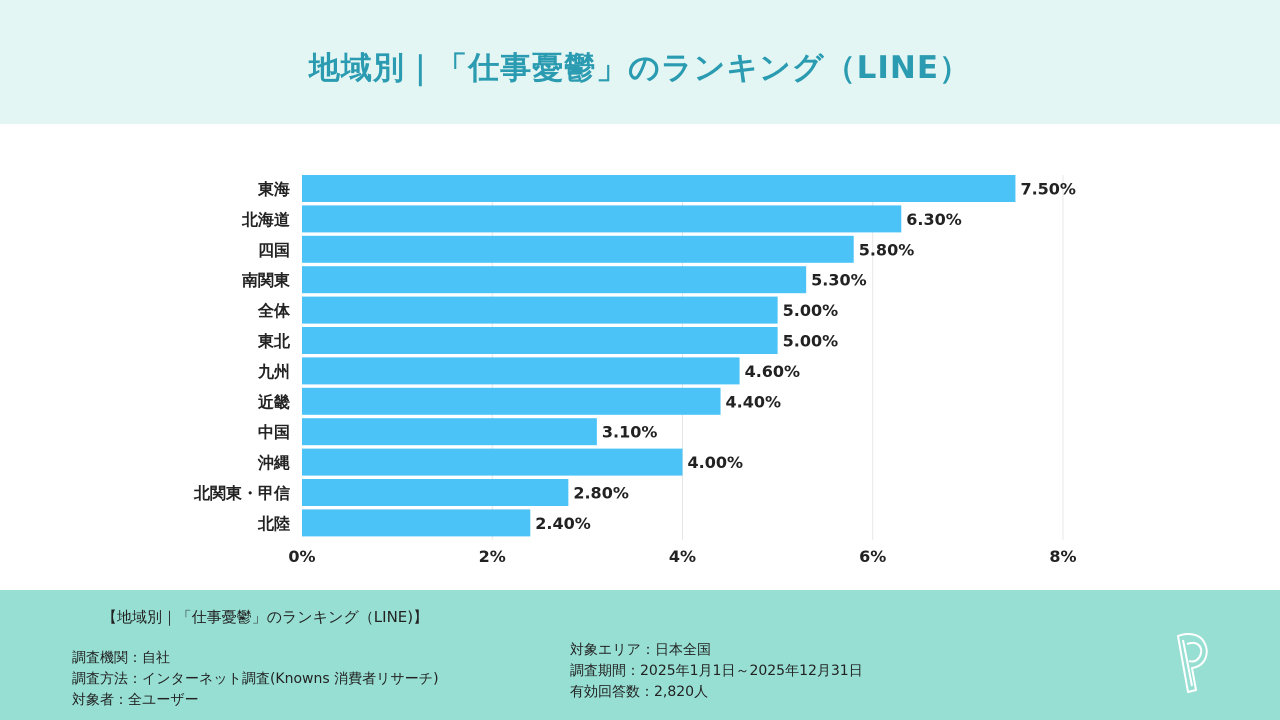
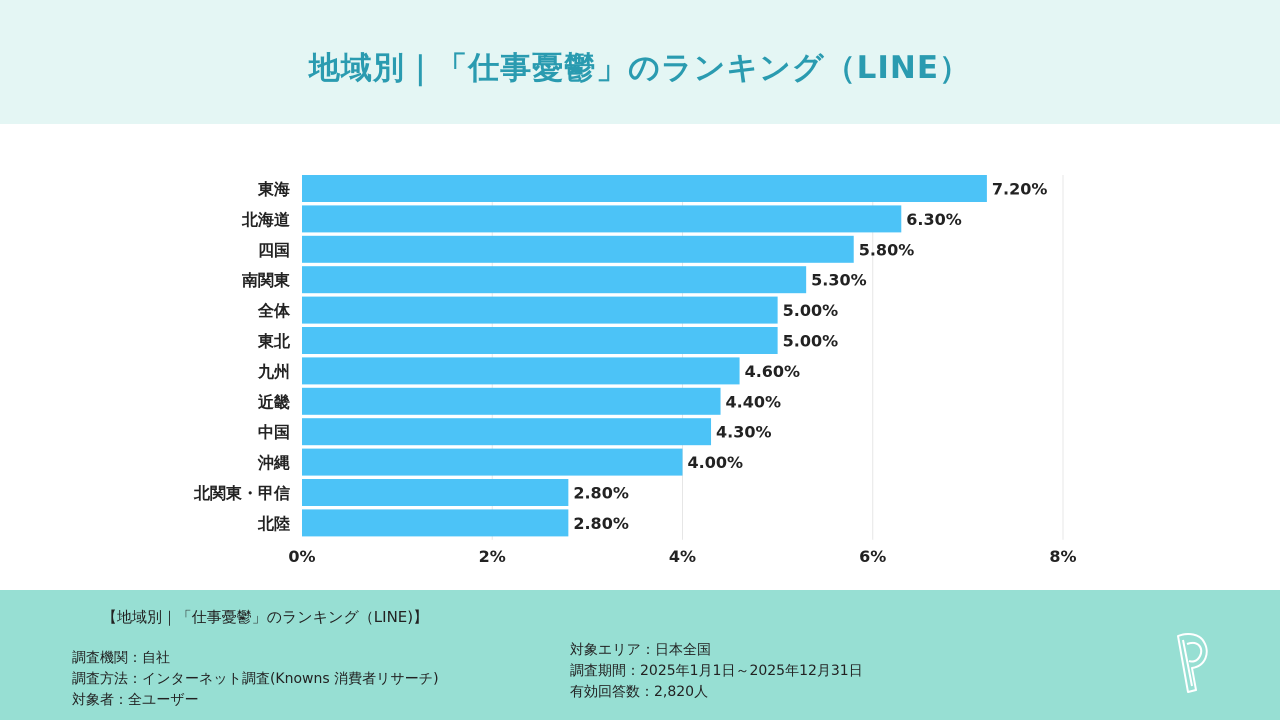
東海: 7.50% -> 7.20%
中国: 3.10% -> 4.30%
北陸: 2.40% -> 2.80%
